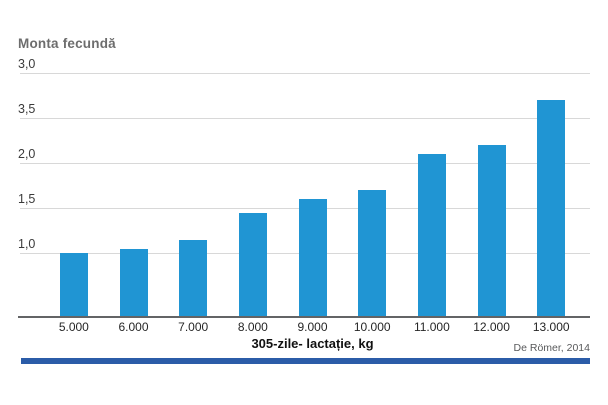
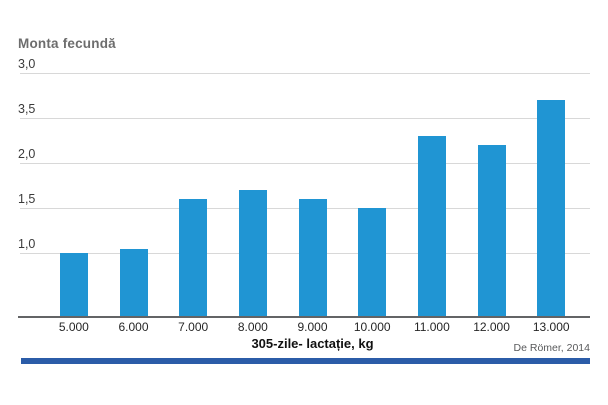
7.000: 1,1 -> 1,6
8.000: 1,4 -> 1,7
10.000: 1,7 -> 1,5
11.000: 2,1 -> 2,3
